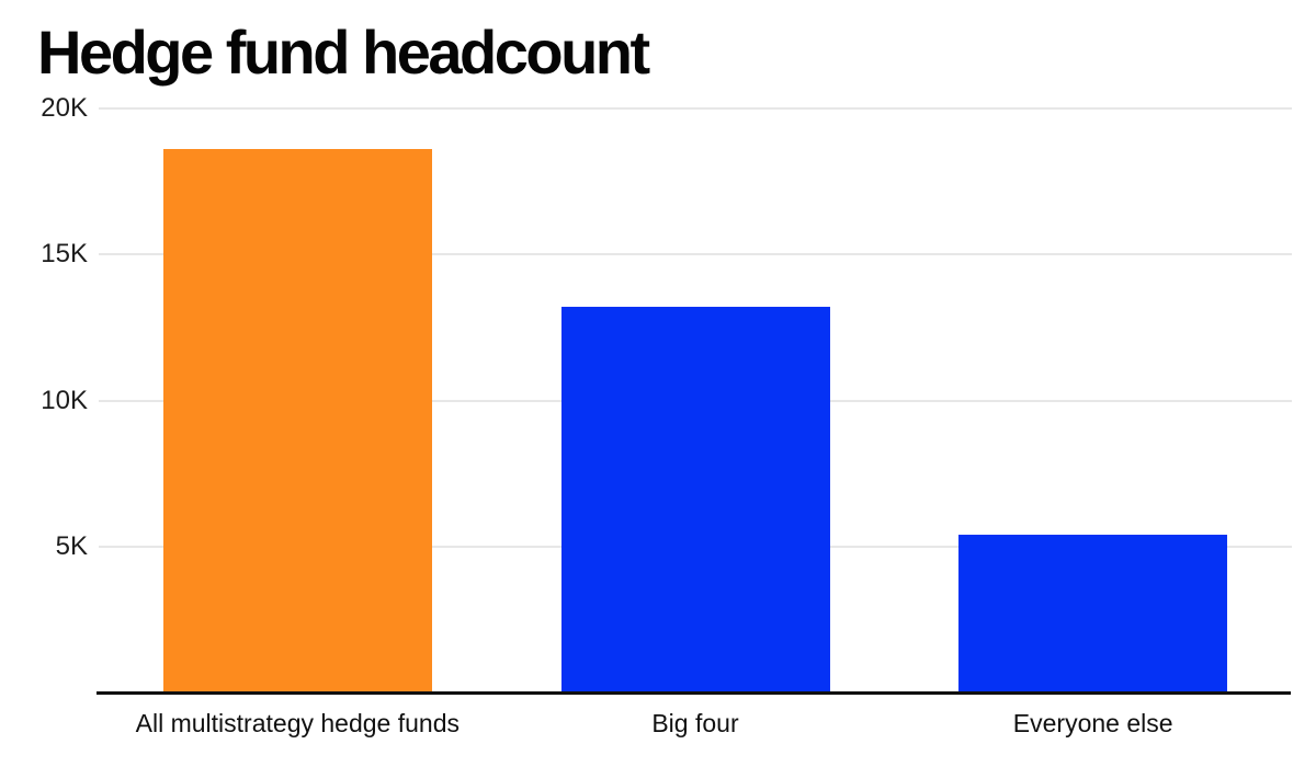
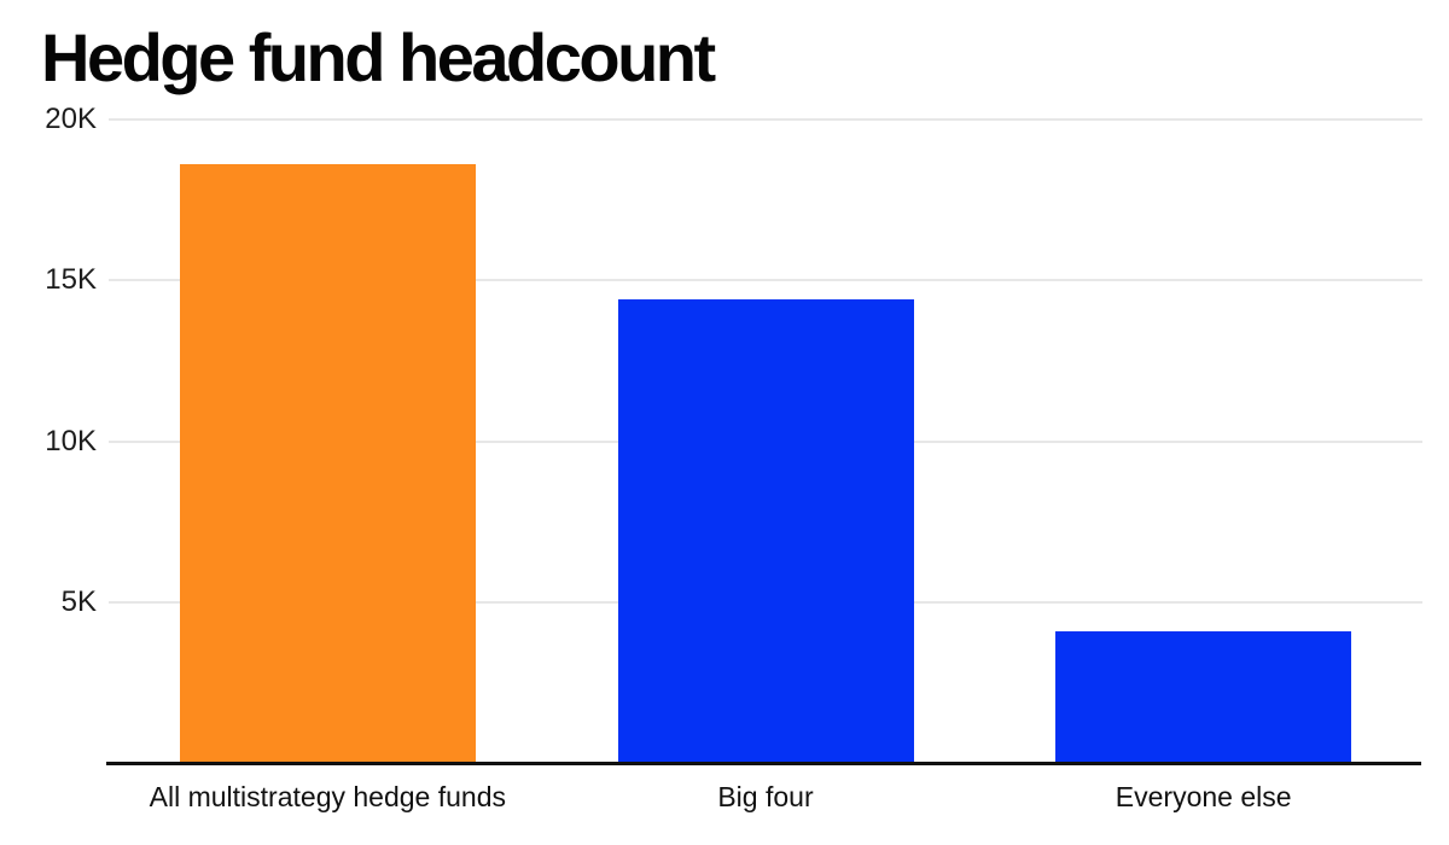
Big four: 13.2K -> 14.4K
Everyone else: 5.4K -> 4.1K
